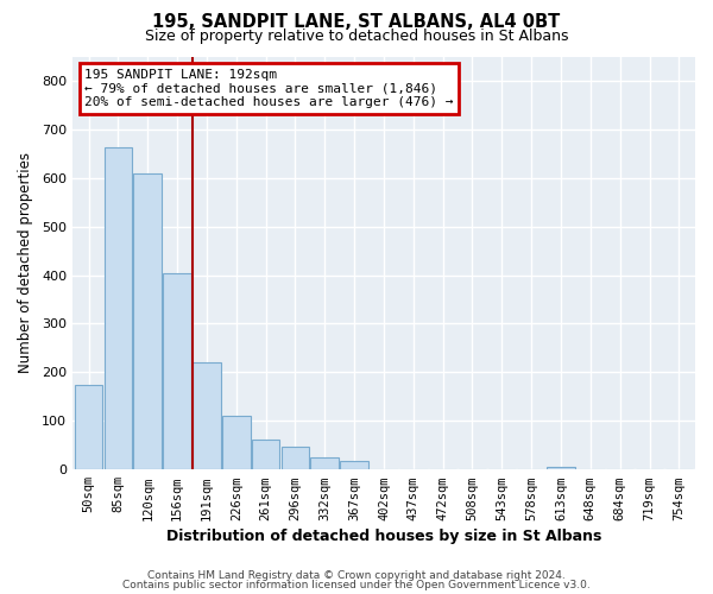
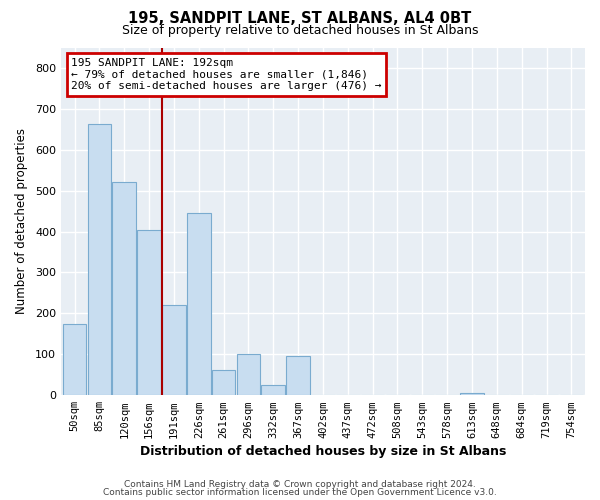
120sqm: 610 -> 520
226sqm: 110 -> 445
296sqm: 47 -> 100
367sqm: 18 -> 95
